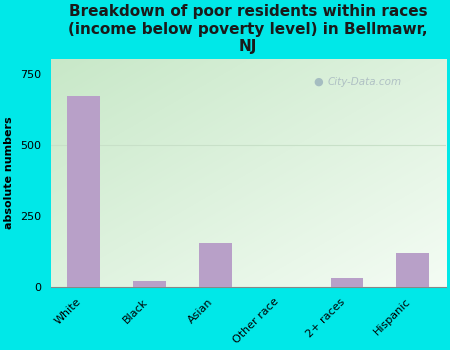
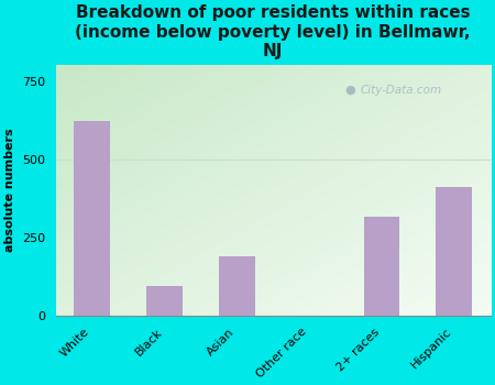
White: 670 -> 620
Black: 20 -> 95
Asian: 155 -> 190
2+ races: 30 -> 315
Hispanic: 120 -> 410
